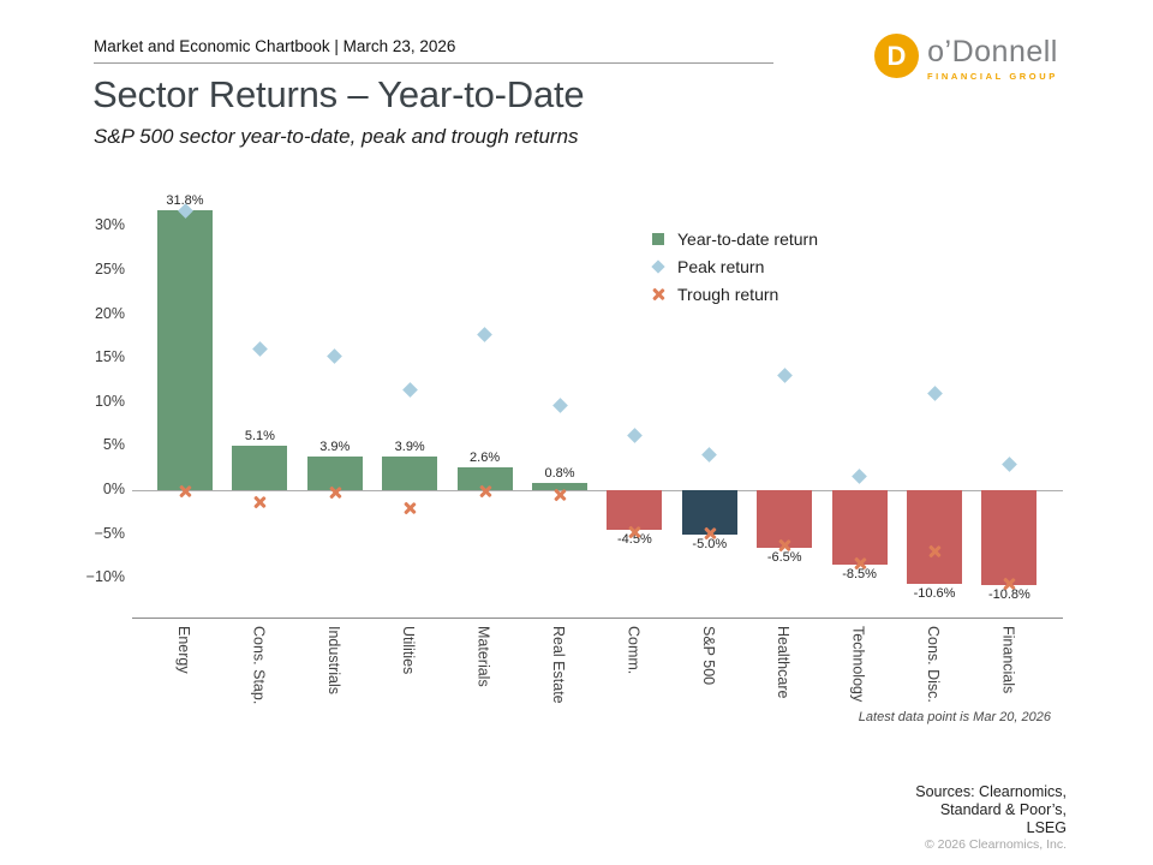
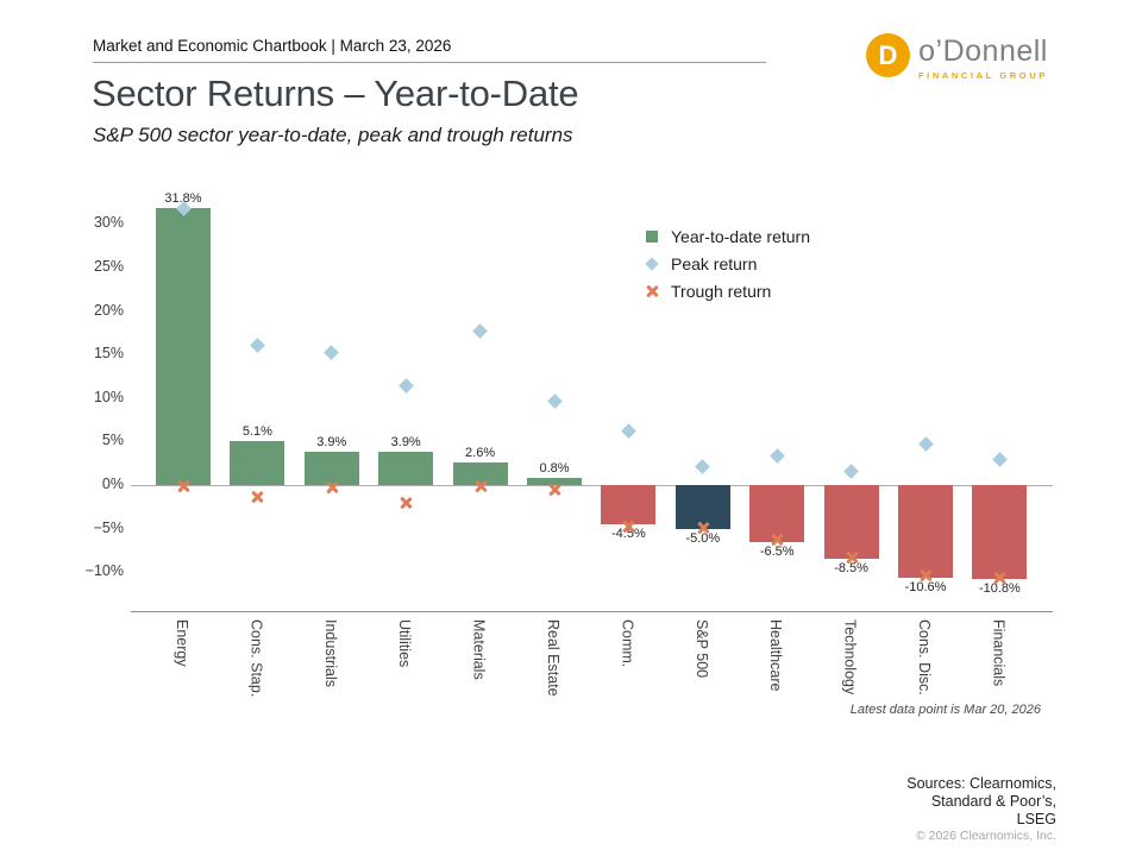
Peak return/S&P 500: 4% -> 2%
Peak return/Healthcare: 13% -> 3%
Peak return/Cons. Disc.: 11% -> 5%
Trough return/Cons. Disc.: -7% -> -10%
